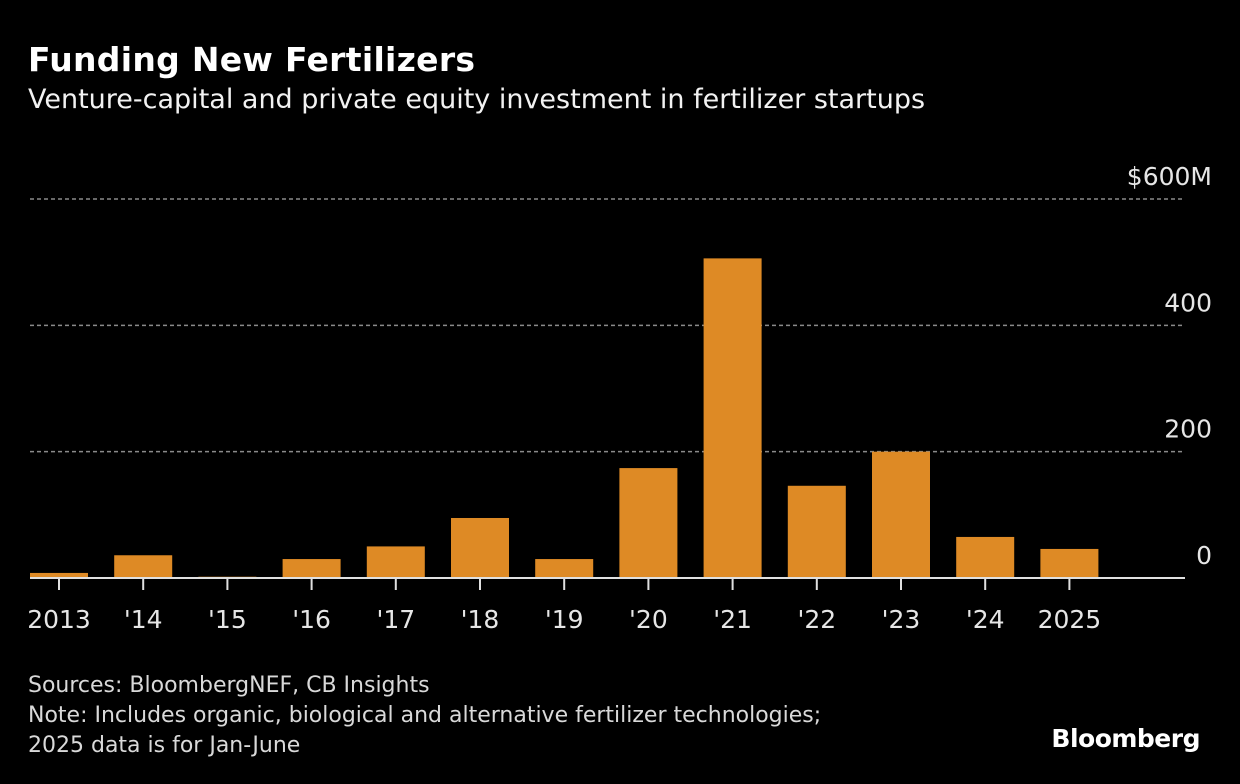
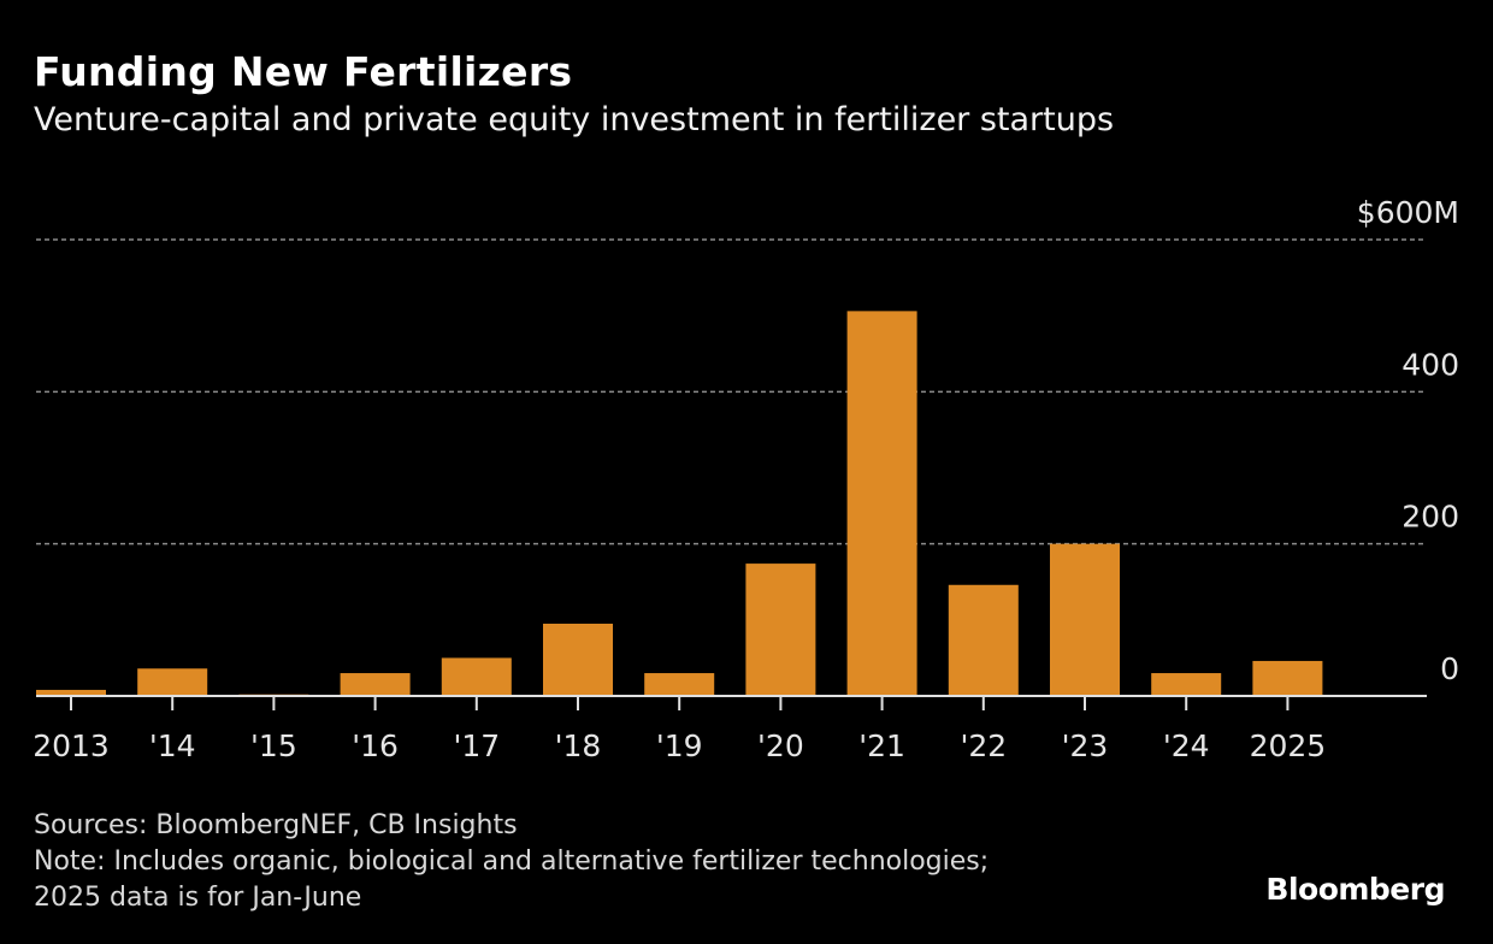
'24: $60M -> $30M
